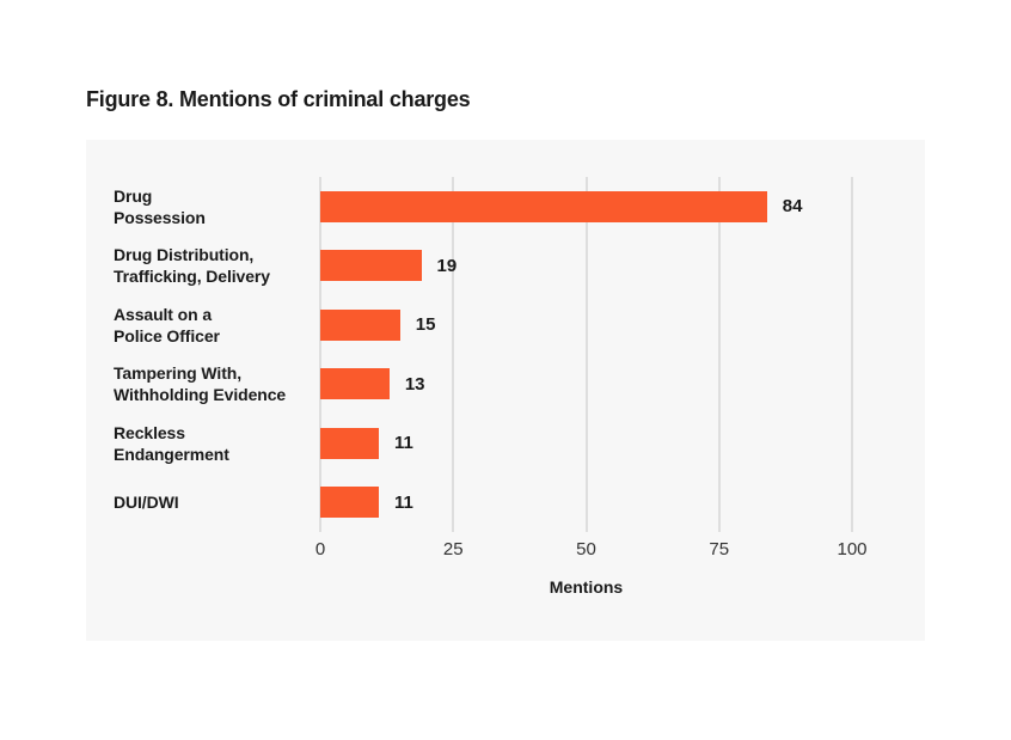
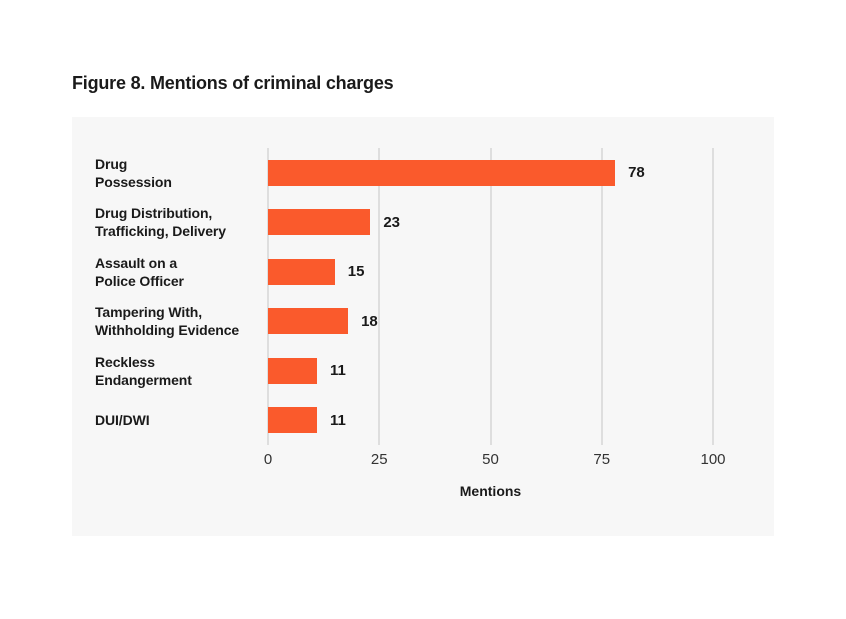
Drug Possession: 84 -> 78
Drug Distribution, Trafficking, Delivery: 19 -> 23
Tampering With, Withholding Evidence: 13 -> 18
